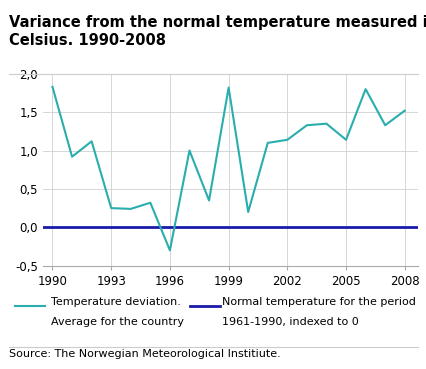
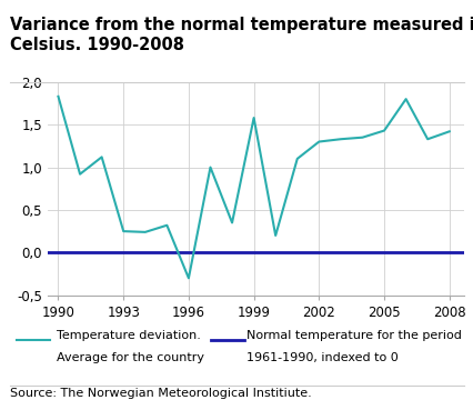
1999: 1,82 -> 1,58
2002: 1,14 -> 1,30
2005: 1,14 -> 1,43
2008: 1,52 -> 1,42
